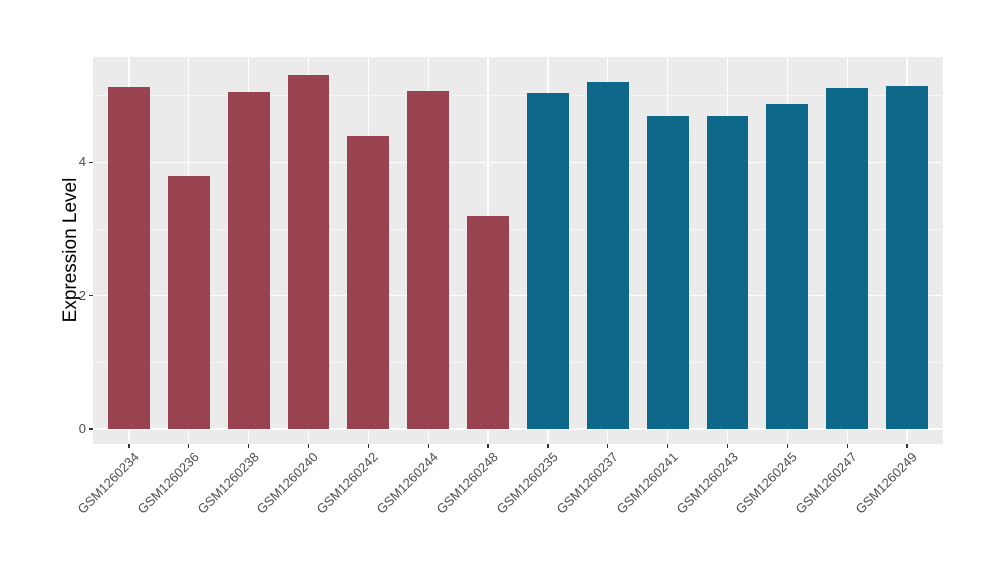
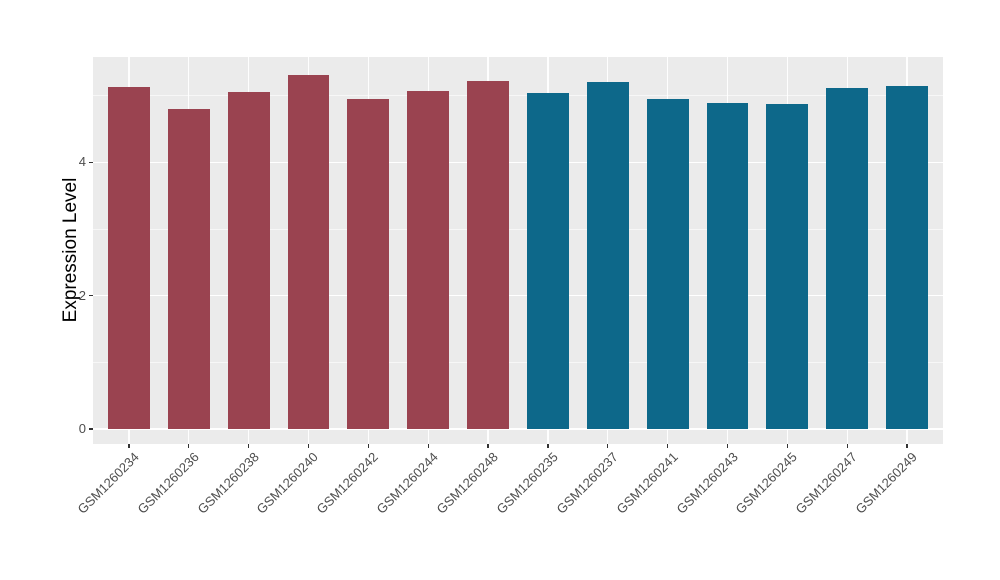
GSM1260236: 3.8 -> 4.8
GSM1260242: 4.4 -> 5.0
GSM1260248: 3.2 -> 5.2
GSM1260241: 4.7 -> 5.0
GSM1260243: 4.7 -> 4.9
